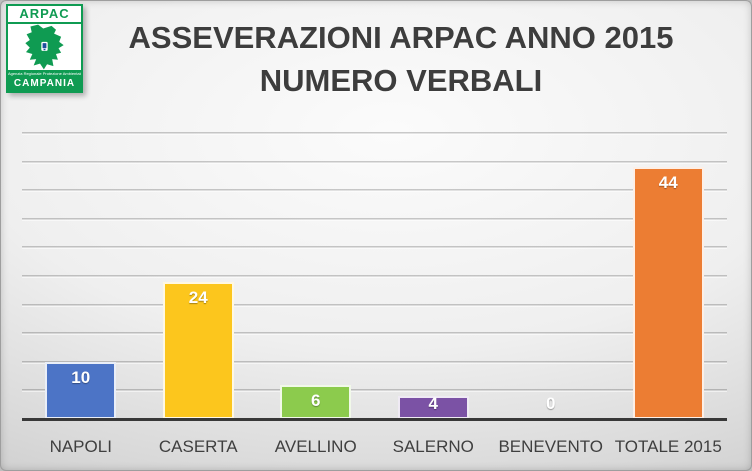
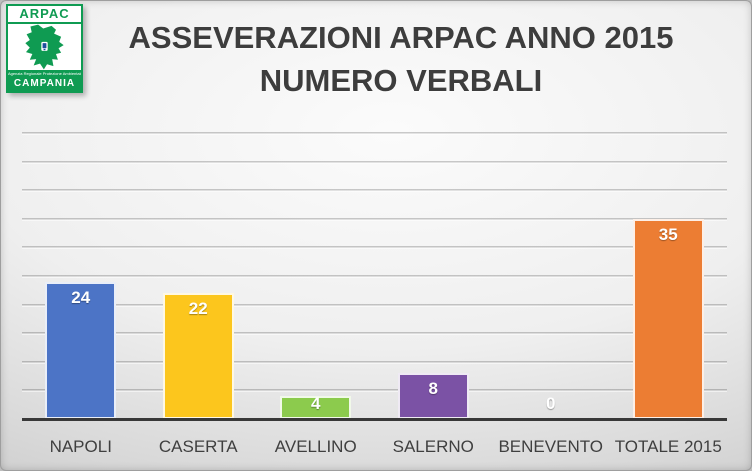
NAPOLI: 10 -> 24
CASERTA: 24 -> 22
AVELLINO: 6 -> 4
SALERNO: 4 -> 8
TOTALE 2015: 44 -> 35
